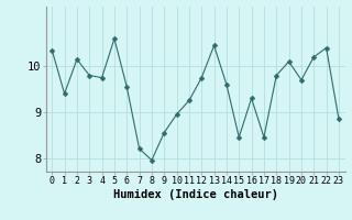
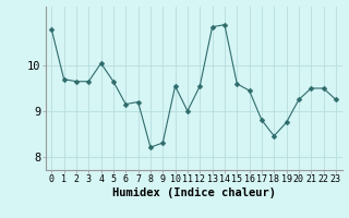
0: 10.35 -> 10.80
1: 9.40 -> 9.70
2: 10.15 -> 9.65
3: 9.80 -> 9.65
4: 9.75 -> 10.05
5: 10.60 -> 9.65
6: 9.55 -> 9.15
7: 8.20 -> 9.20
8: 7.95 -> 8.20
9: 8.55 -> 8.30
10: 8.95 -> 9.55
11: 9.25 -> 9.00
12: 9.75 -> 9.55
13: 10.45 -> 10.85
14: 9.60 -> 10.90
15: 8.45 -> 9.60
16: 9.30 -> 9.45
17: 8.45 -> 8.80
18: 9.80 -> 8.45
19: 10.10 -> 8.75
20: 9.70 -> 9.25
21: 10.20 -> 9.50
22: 10.40 -> 9.50
23: 8.85 -> 9.25
